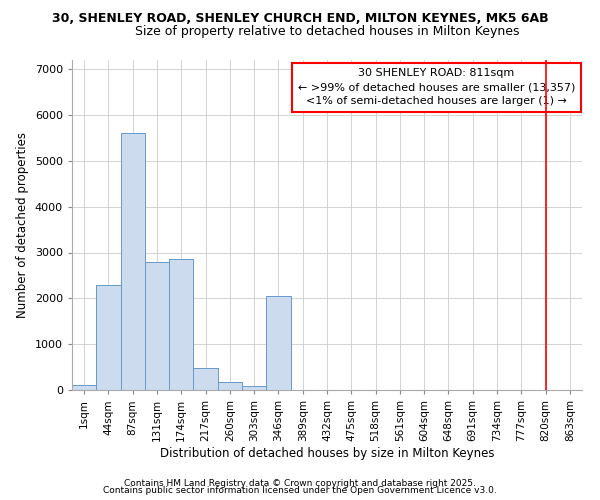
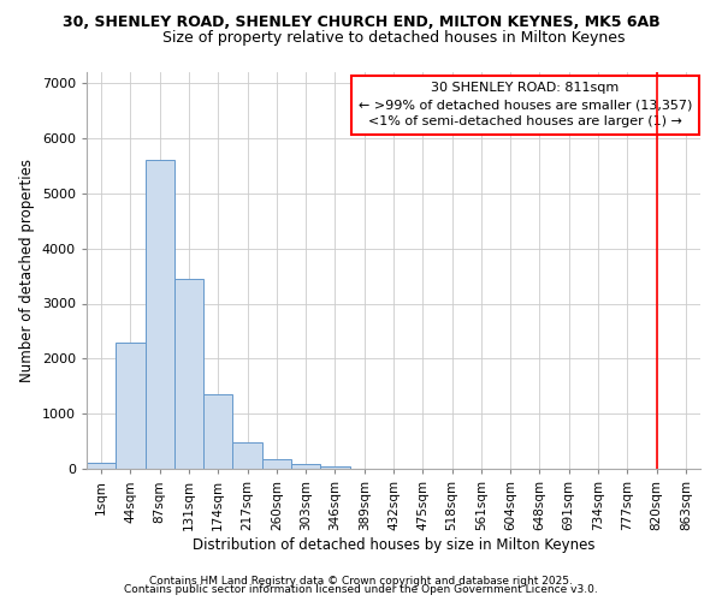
131sqm: 2800 -> 3450
174sqm: 2850 -> 1350
346sqm: 2050 -> 50
